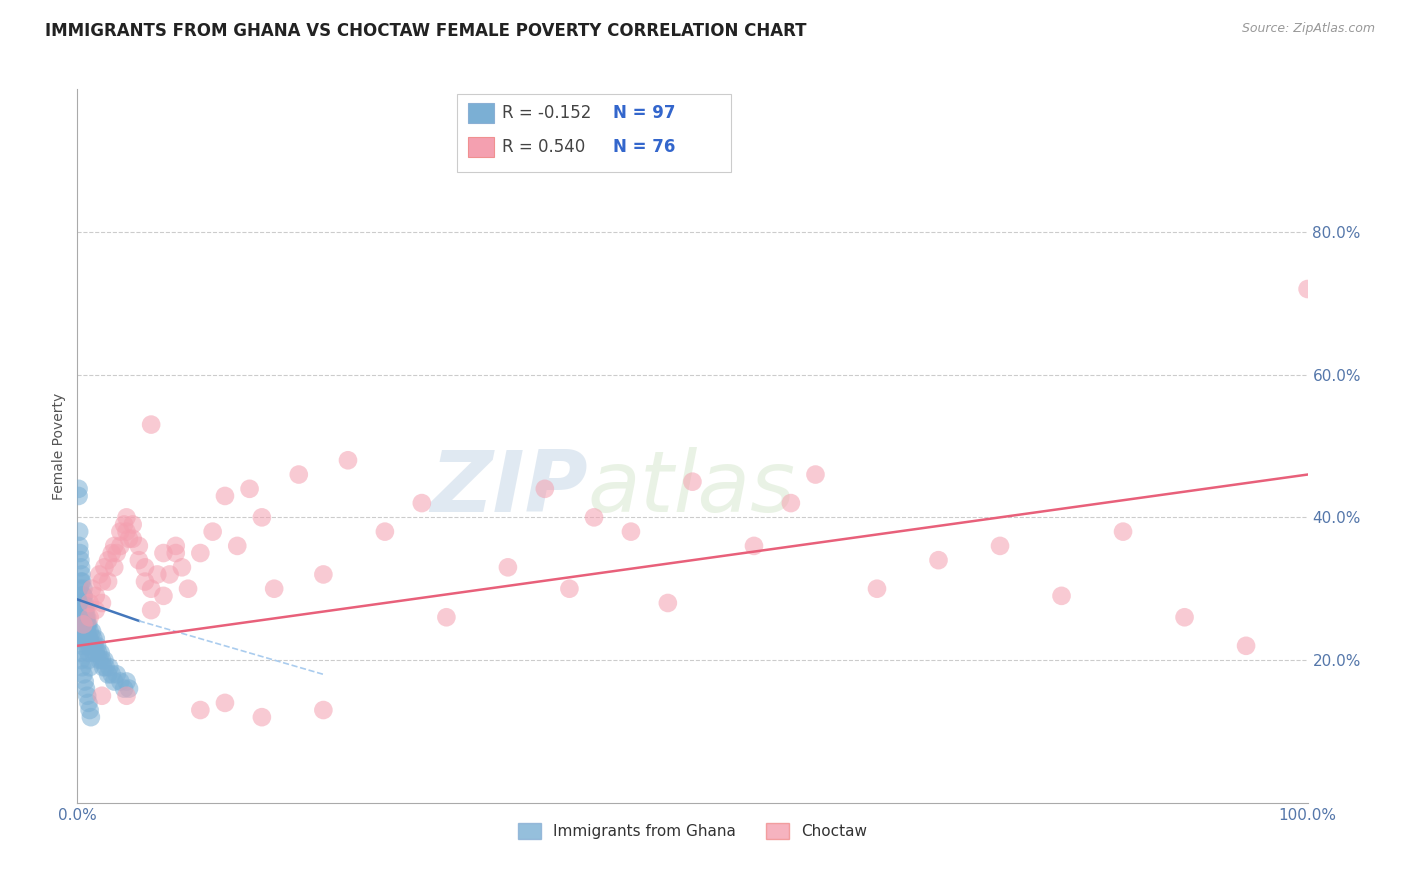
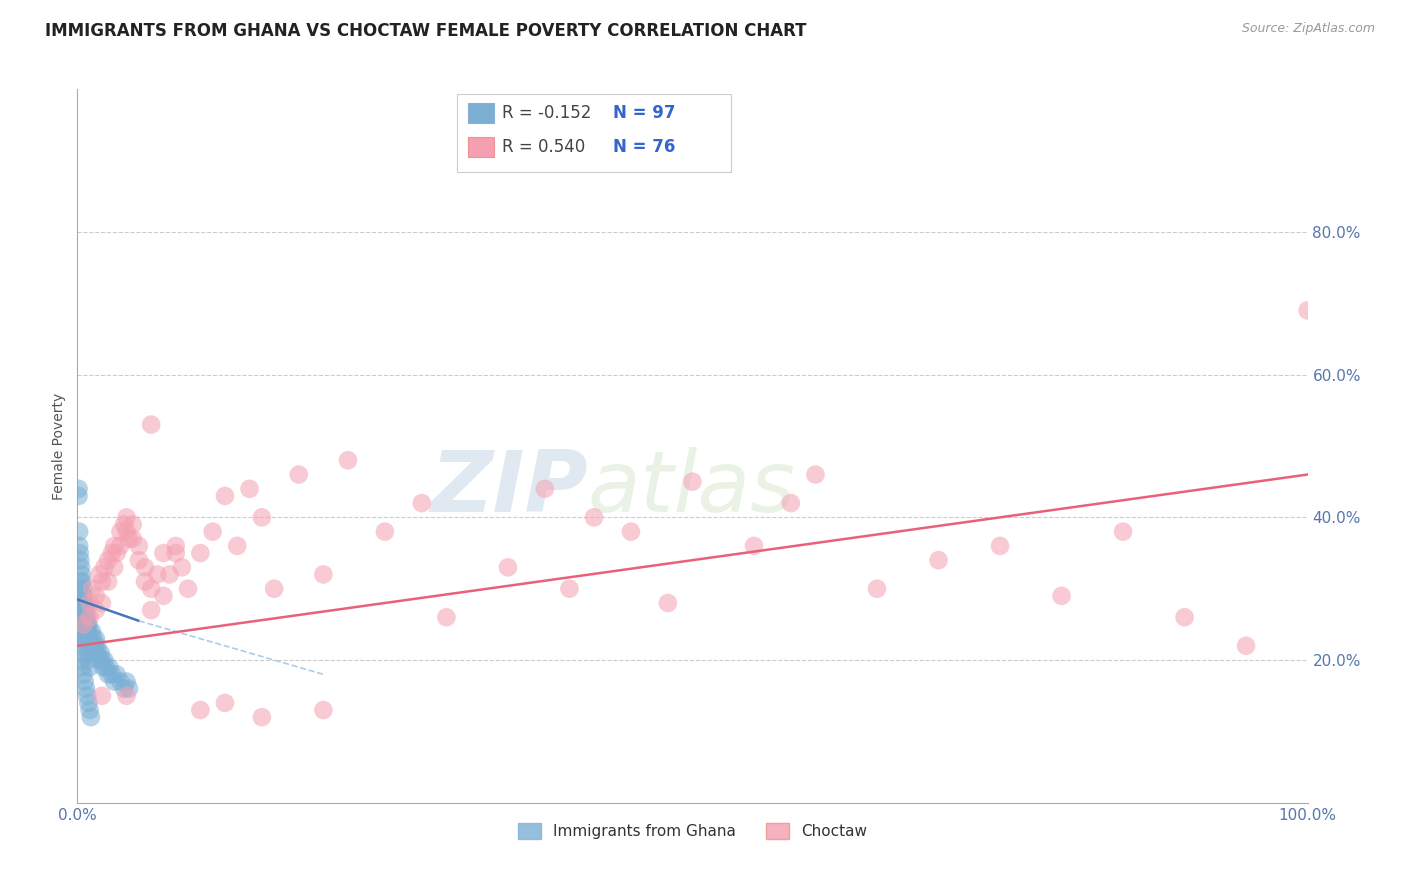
Choctaw/100.0%: 72% -> 69%
